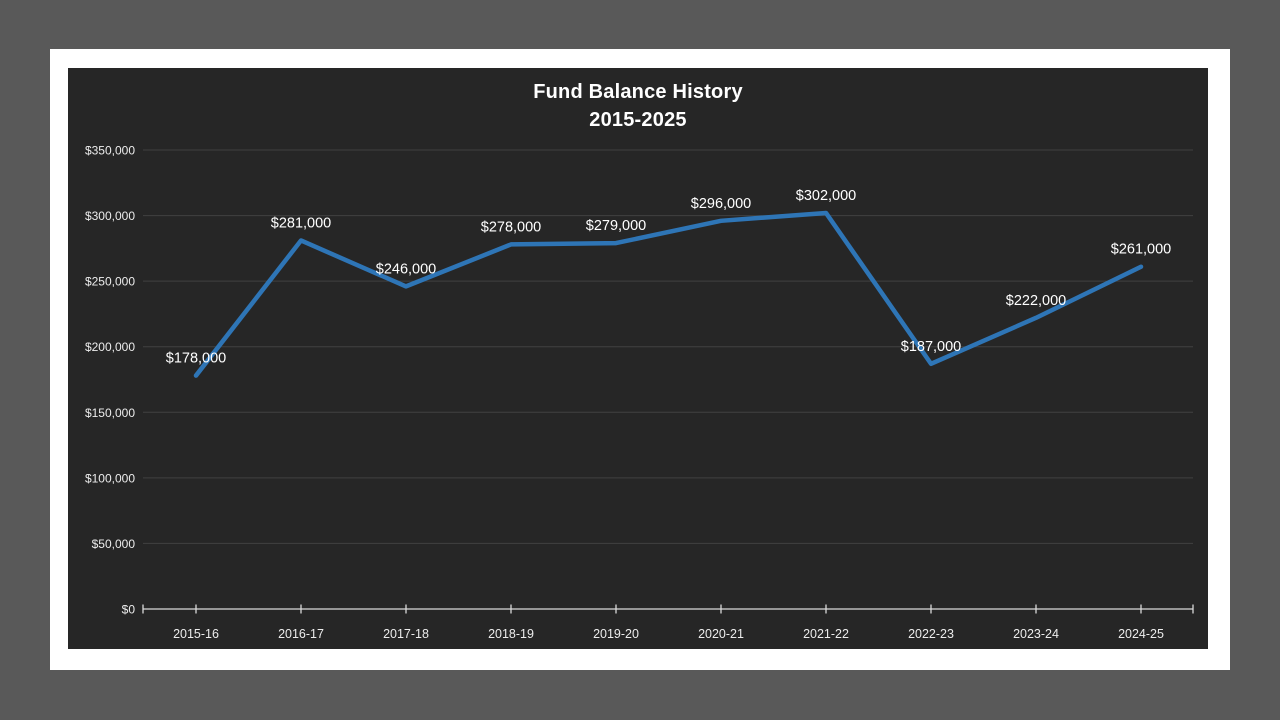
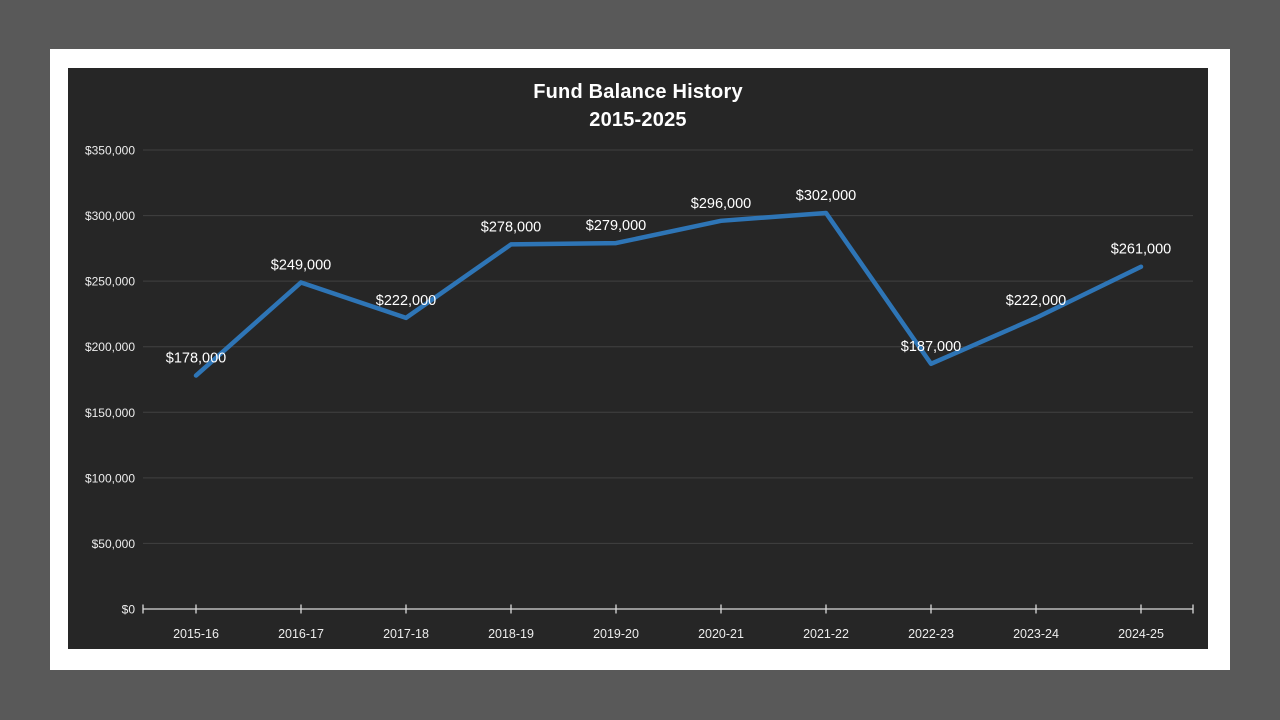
2016-17: $281,000 -> $249,000
2017-18: $246,000 -> $222,000
